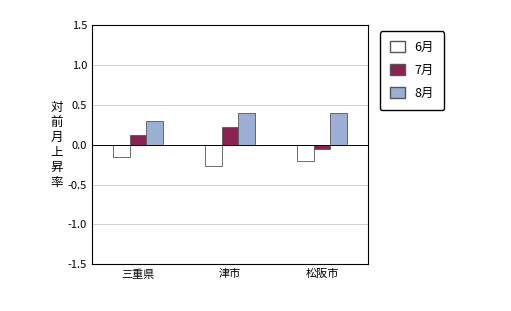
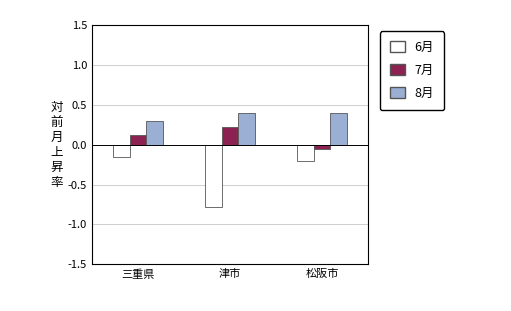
6月/津市: -0.27 -> -0.78
